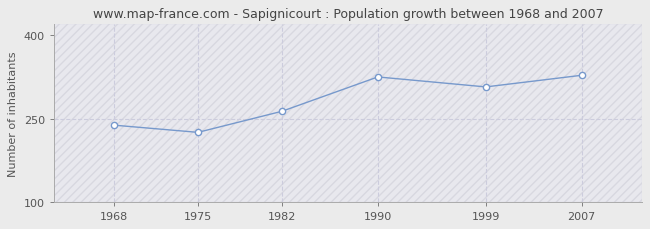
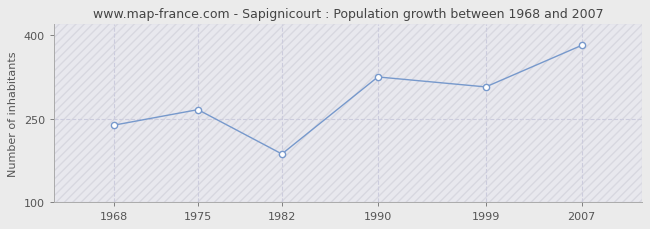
1975: 225 -> 266
1982: 263 -> 186
2007: 328 -> 382
